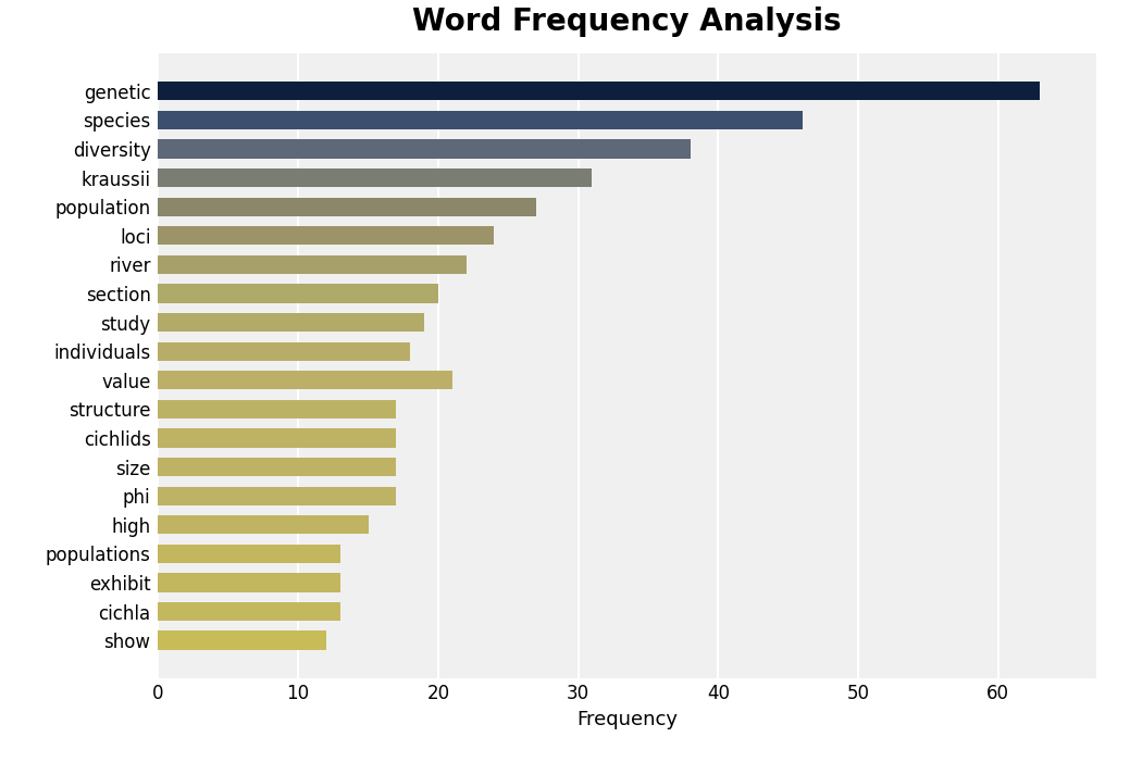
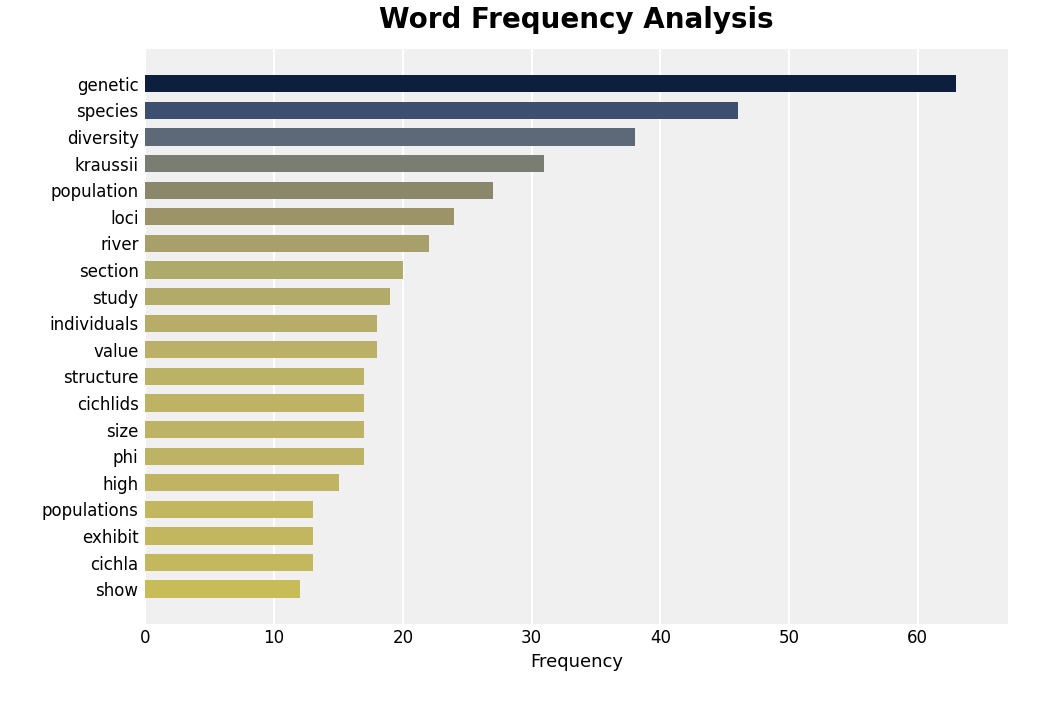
value: 21 -> 18
